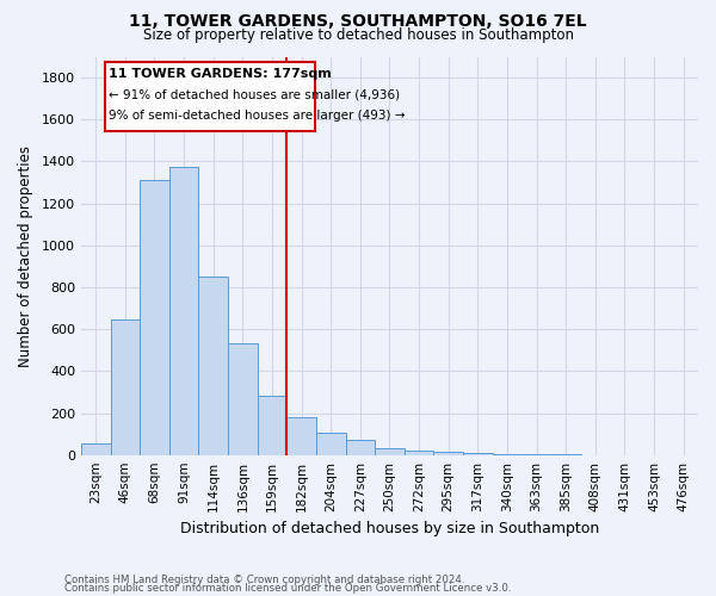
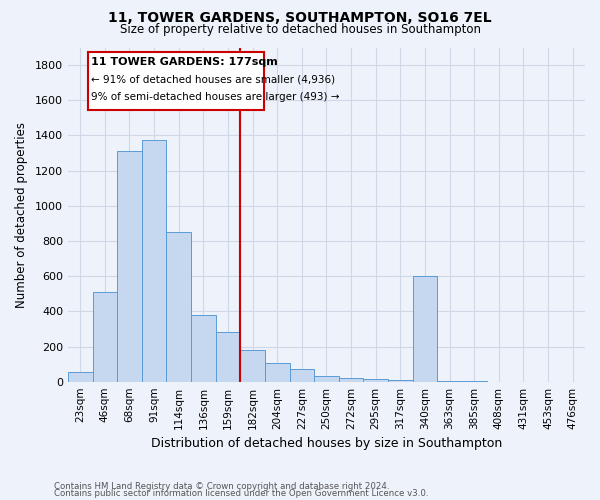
46sqm: 640 -> 510
136sqm: 530 -> 380
340sqm: 0 -> 600
